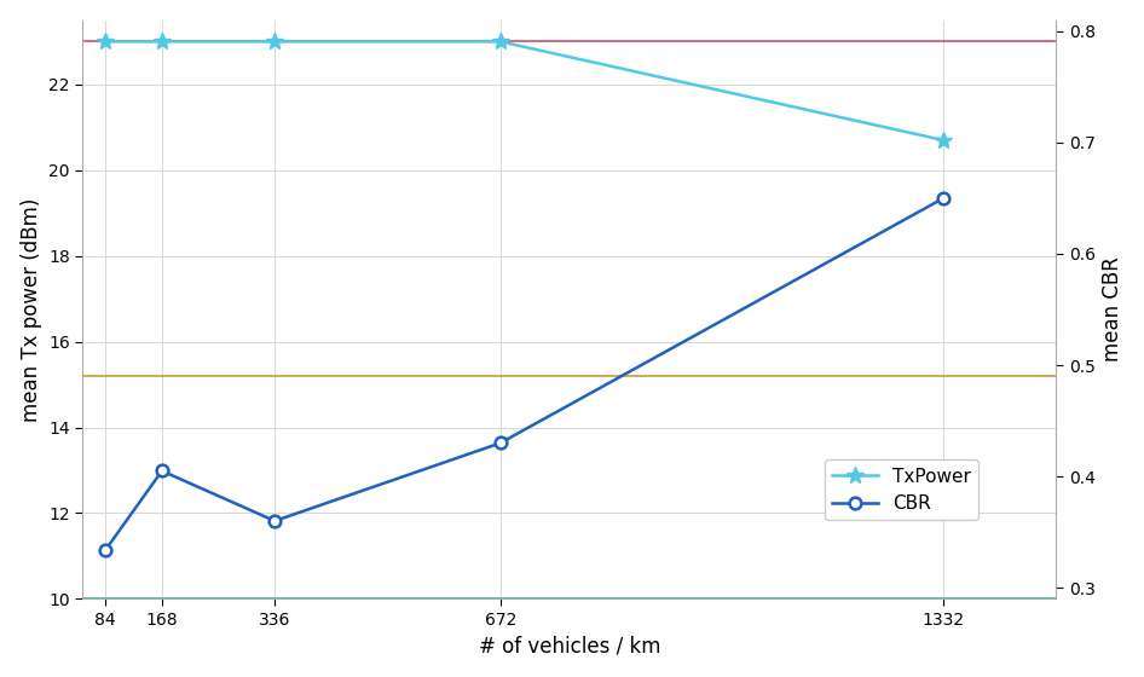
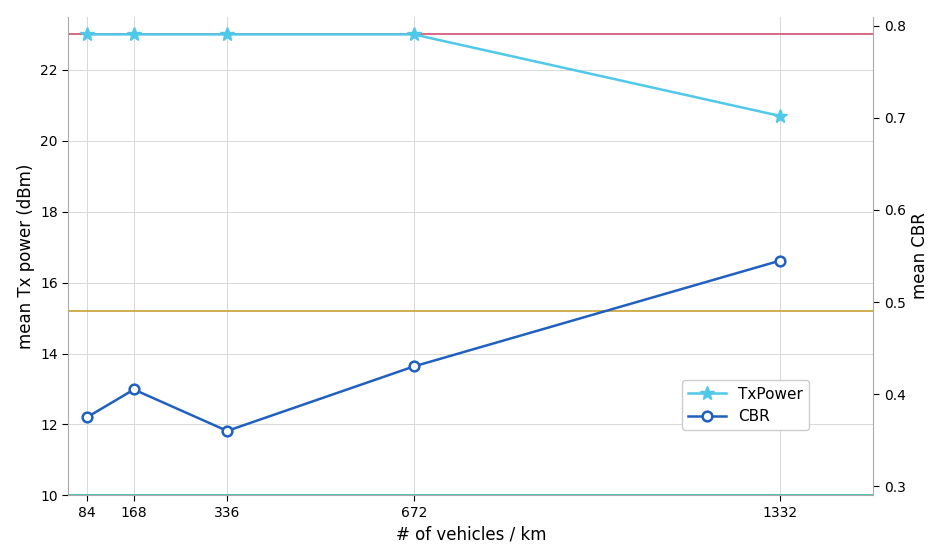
CBR/84: 0.334 -> 0.375
CBR/1332: 0.650 -> 0.545
